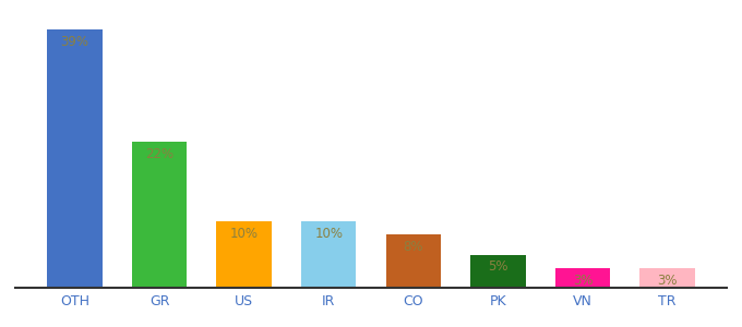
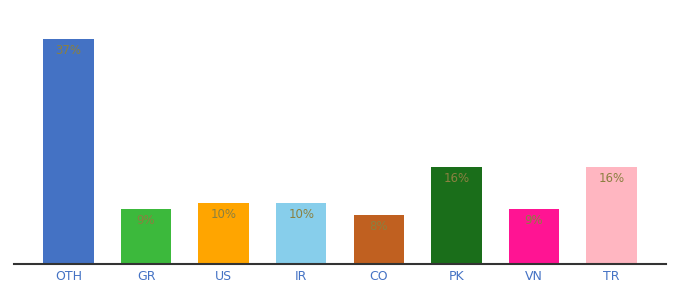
OTH: 39% -> 37%
GR: 22% -> 9%
PK: 5% -> 16%
VN: 3% -> 9%
TR: 3% -> 16%
